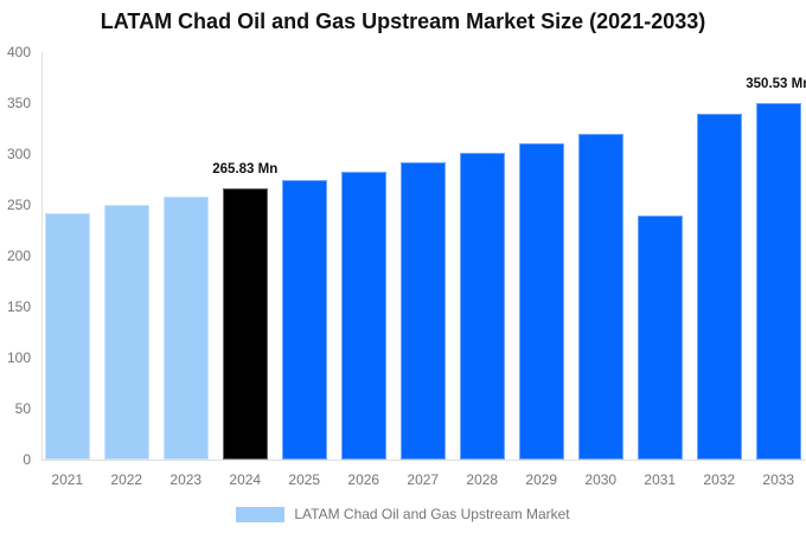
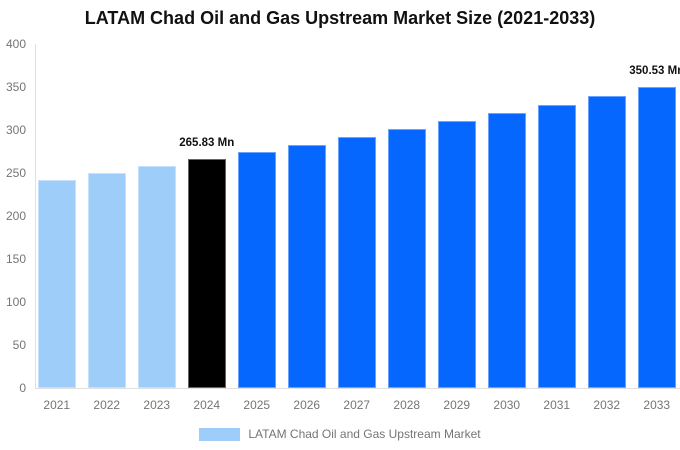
2031: 240 -> 330
